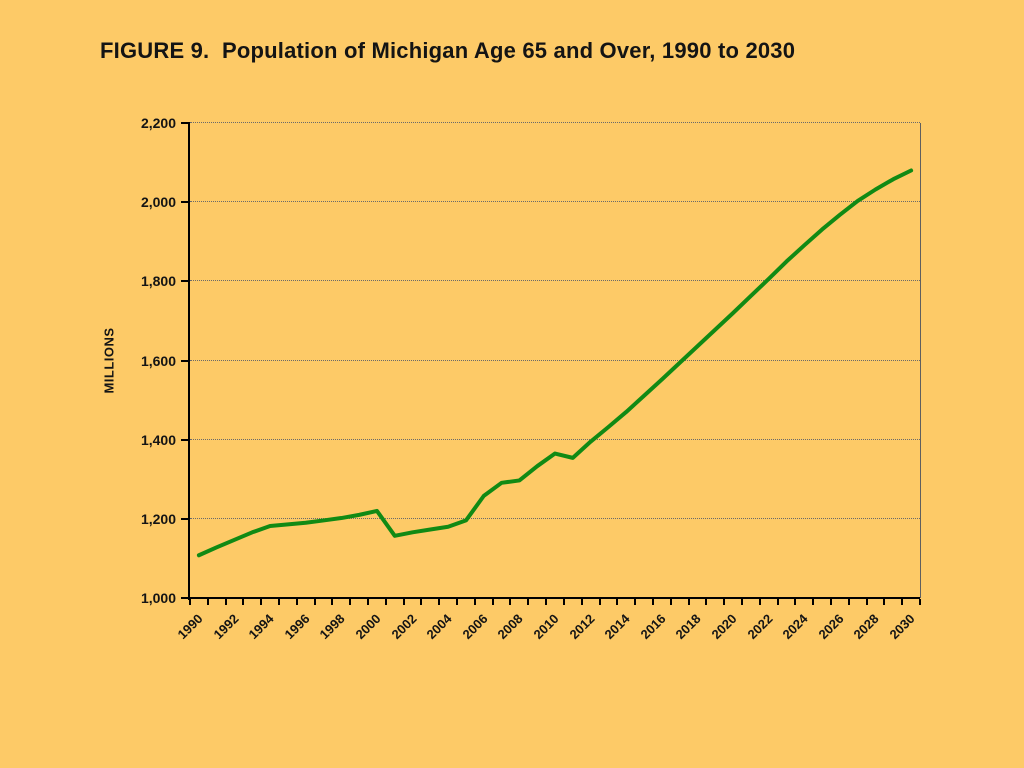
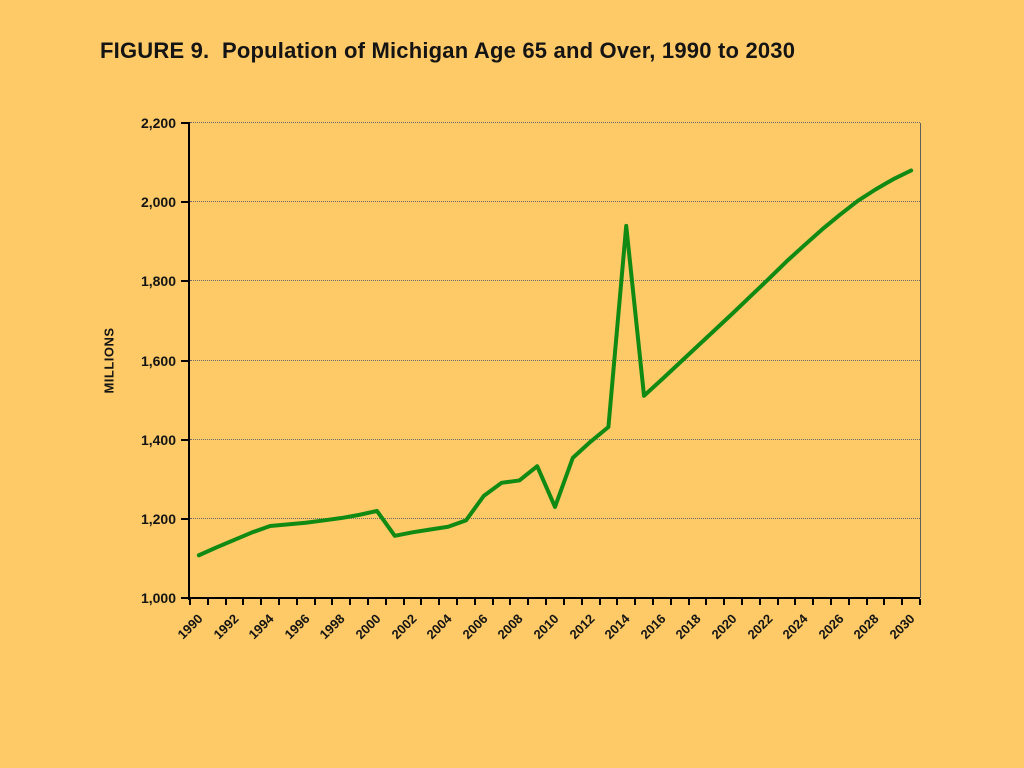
2010: 1360 -> 1230
2014: 1470 -> 1940
